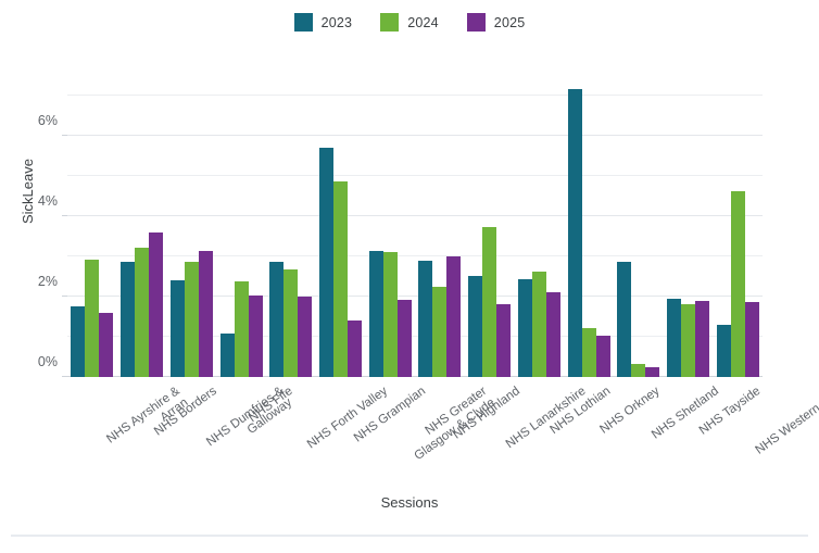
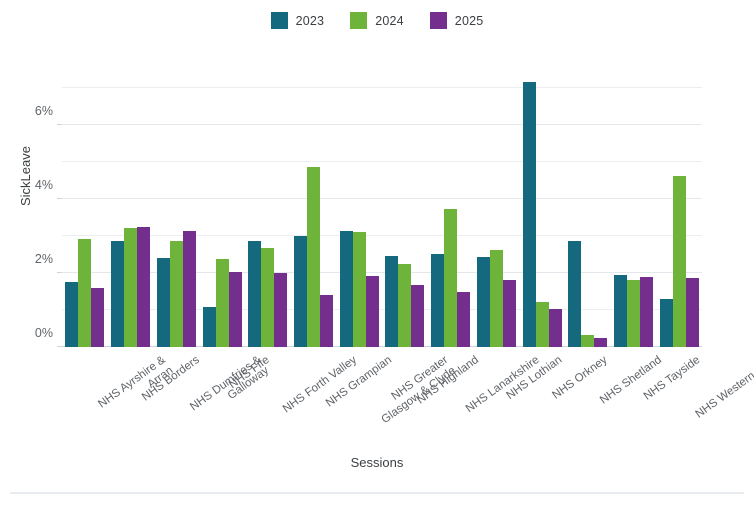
2025/NHS Borders: 3.6% -> 3.2%
2023/NHS Grampian: 5.7% -> 3.0%
2023/NHS Highland: 2.9% -> 2.5%
2025/NHS Highland: 3.0% -> 1.7%
2025/NHS Lanarkshire: 1.8% -> 1.5%
2025/NHS Lothian: 2.1% -> 1.8%
